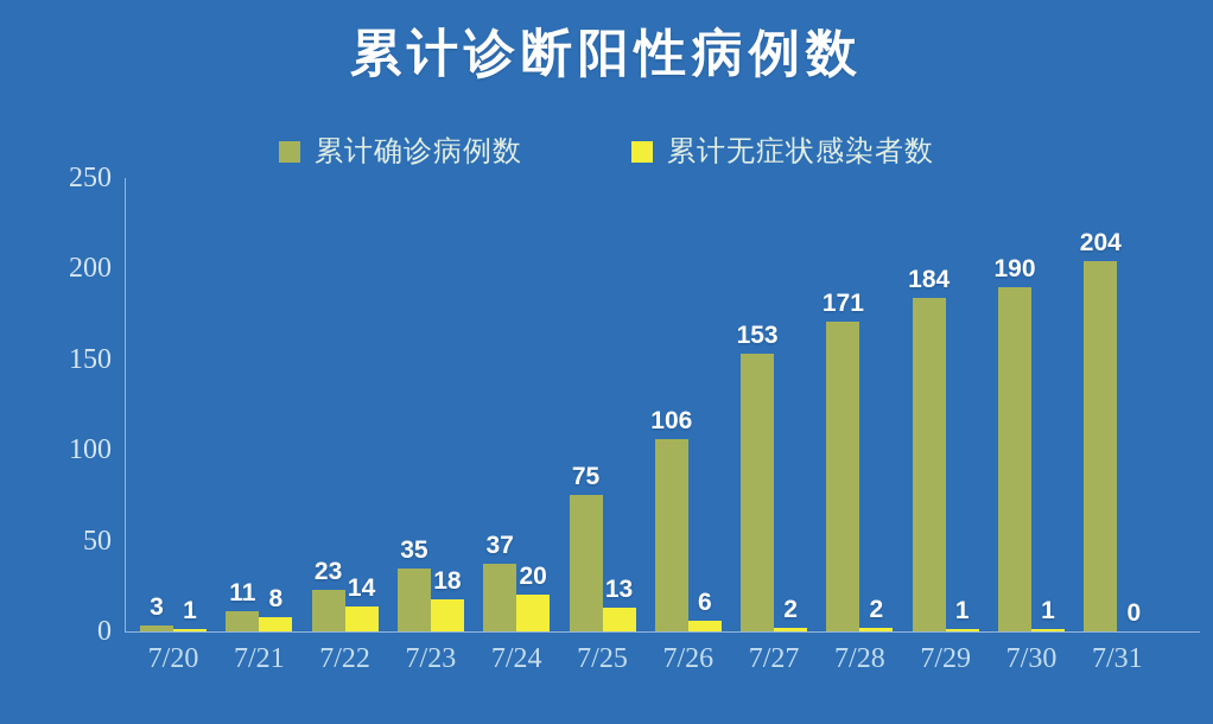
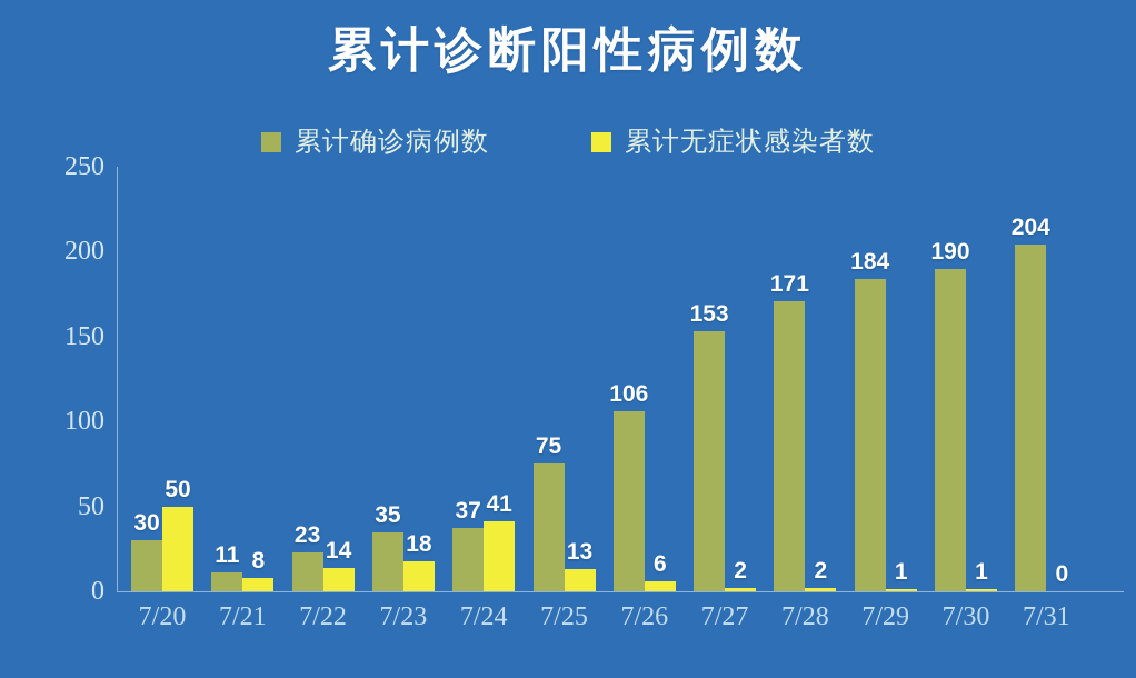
累计确诊病例数/7/20: 3 -> 30
累计无症状感染者数/7/20: 1 -> 50
累计无症状感染者数/7/24: 20 -> 41
